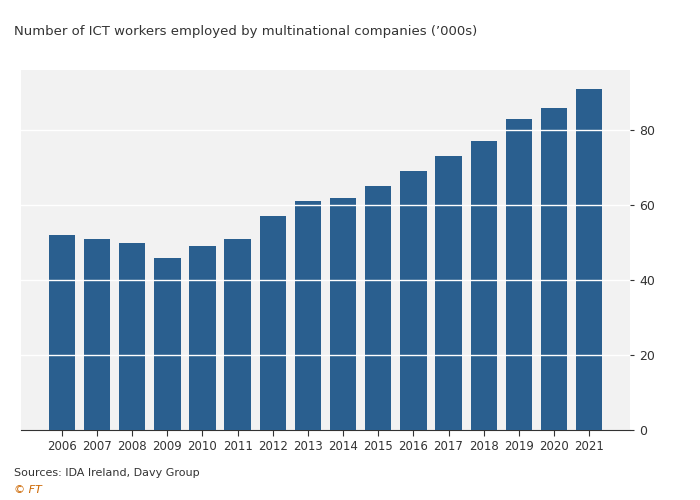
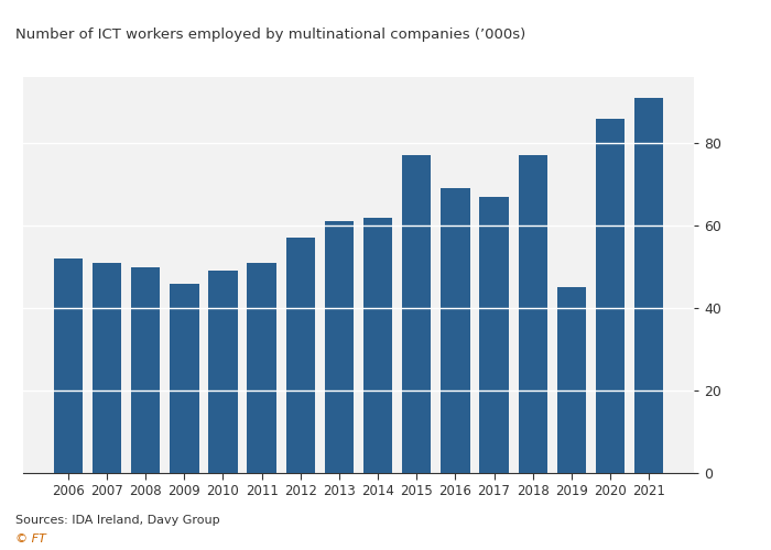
2015: 65 -> 77
2017: 73 -> 67
2019: 83 -> 45
